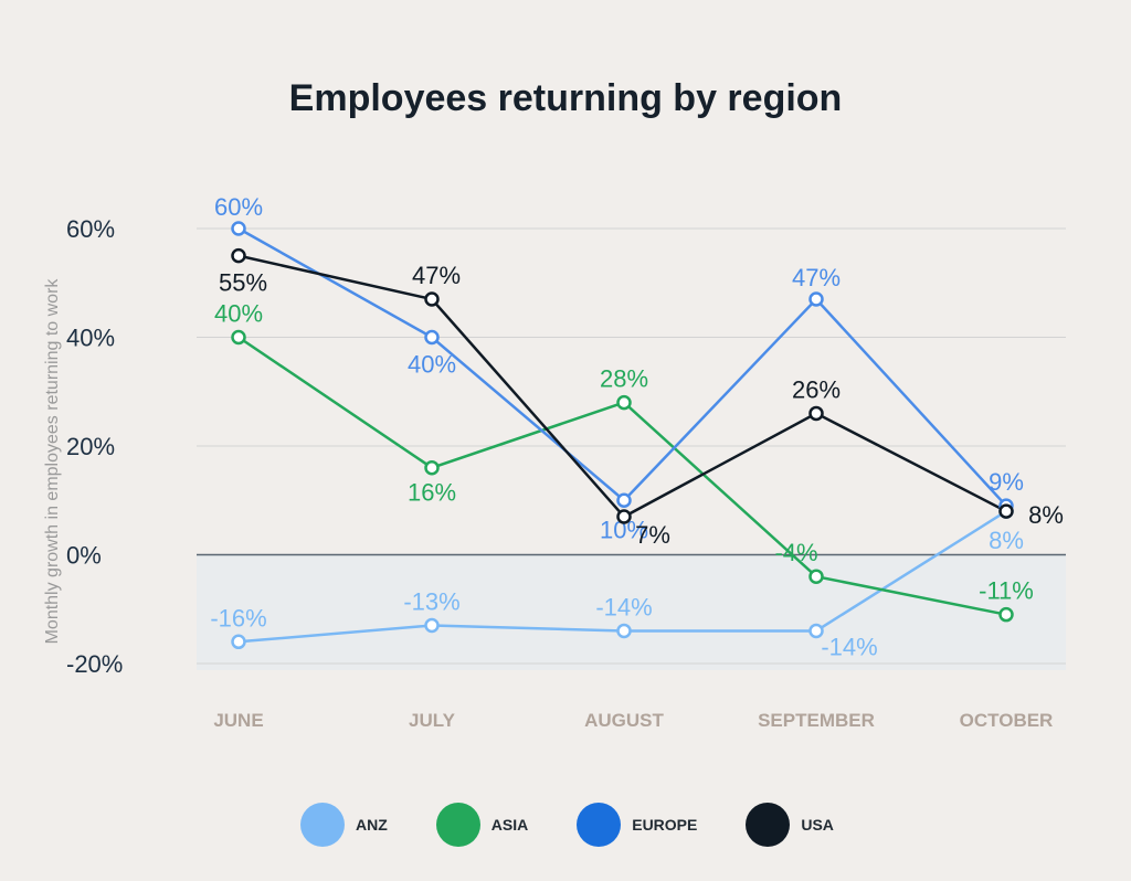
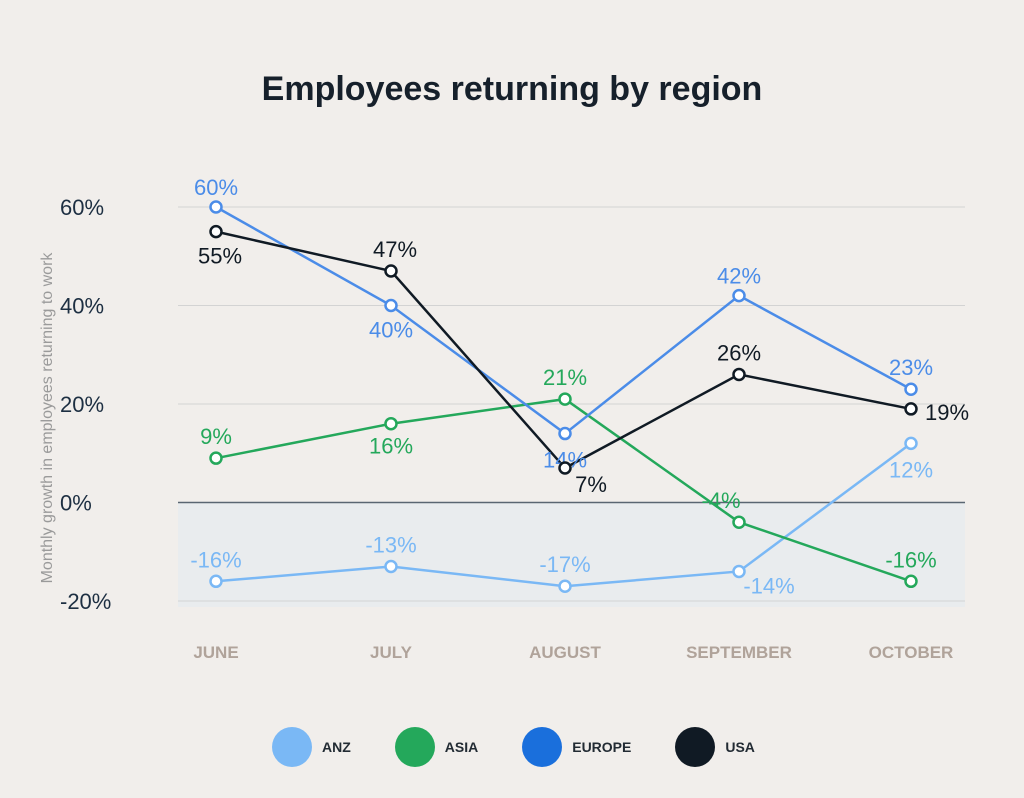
ASIA/JUNE: 40% -> 9%
ANZ/AUGUST: -14% -> -17%
ASIA/AUGUST: 28% -> 21%
EUROPE/AUGUST: 10% -> 14%
EUROPE/SEPTEMBER: 47% -> 42%
ANZ/OCTOBER: 8% -> 12%
ASIA/OCTOBER: -11% -> -16%
EUROPE/OCTOBER: 9% -> 23%
USA/OCTOBER: 8% -> 19%
